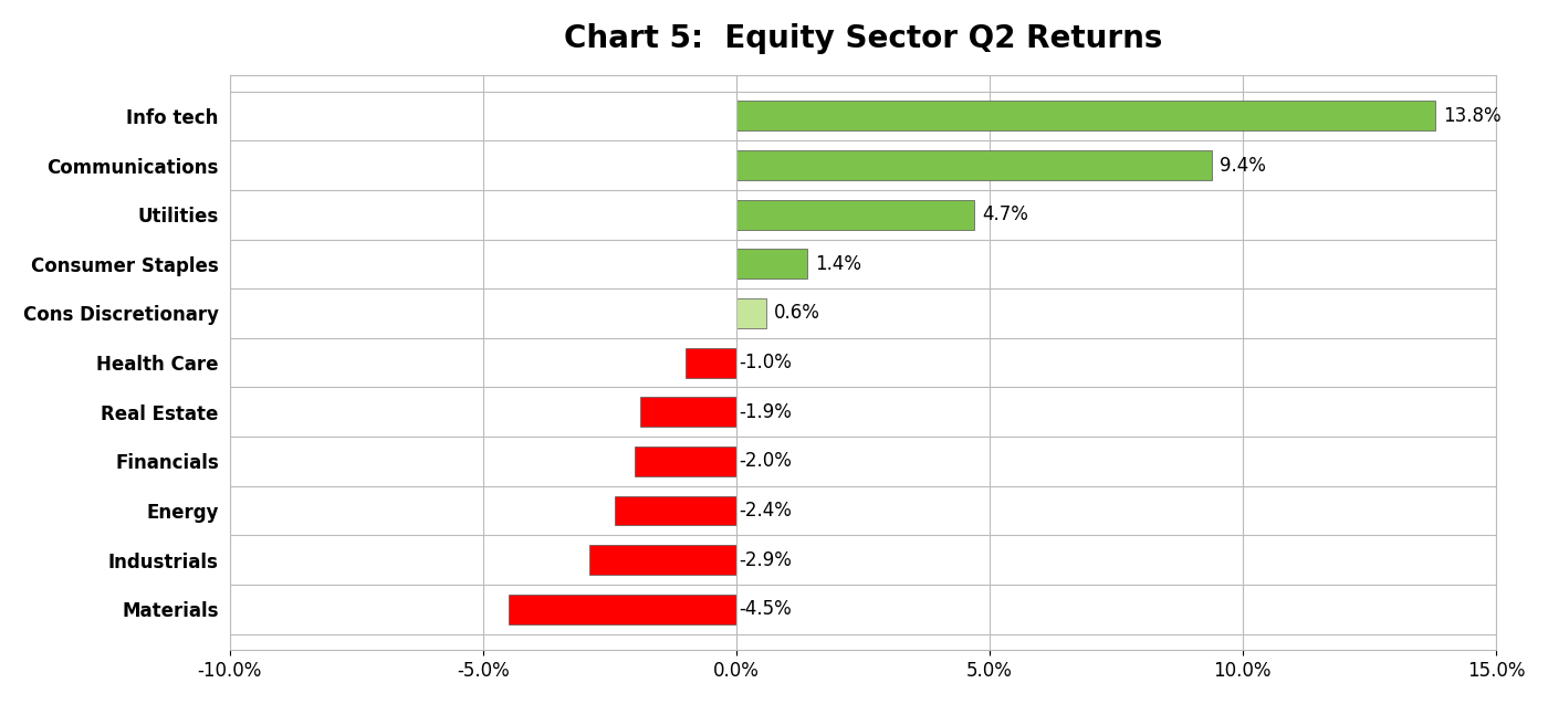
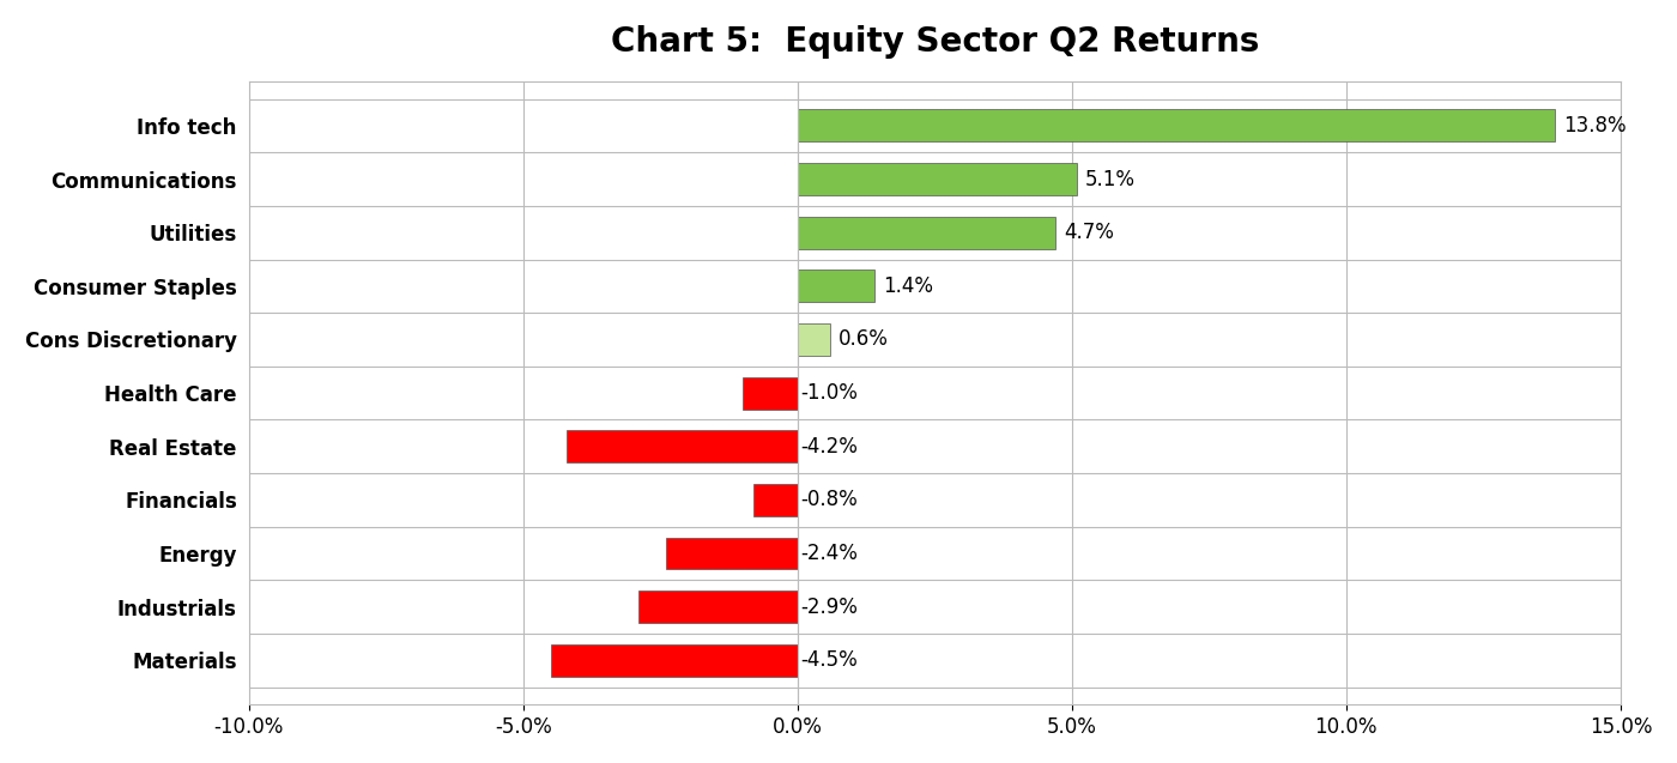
Communications: 9.4% -> 5.1%
Real Estate: -1.9% -> -4.2%
Financials: -2.0% -> -0.8%
